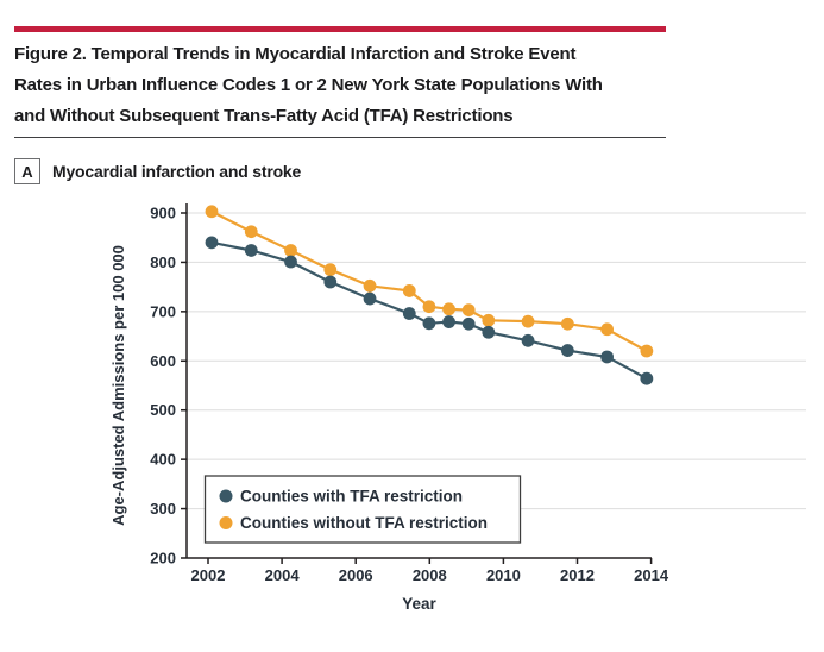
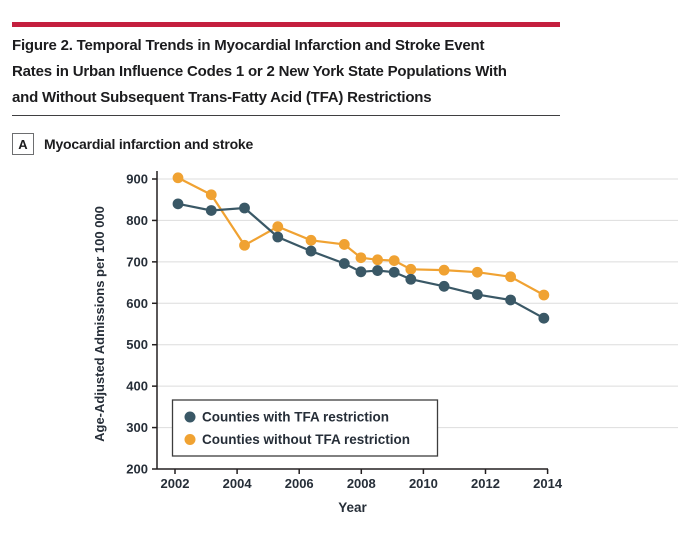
Counties with TFA restriction/2004: 800 -> 830
Counties without TFA restriction/2004: 820 -> 740
